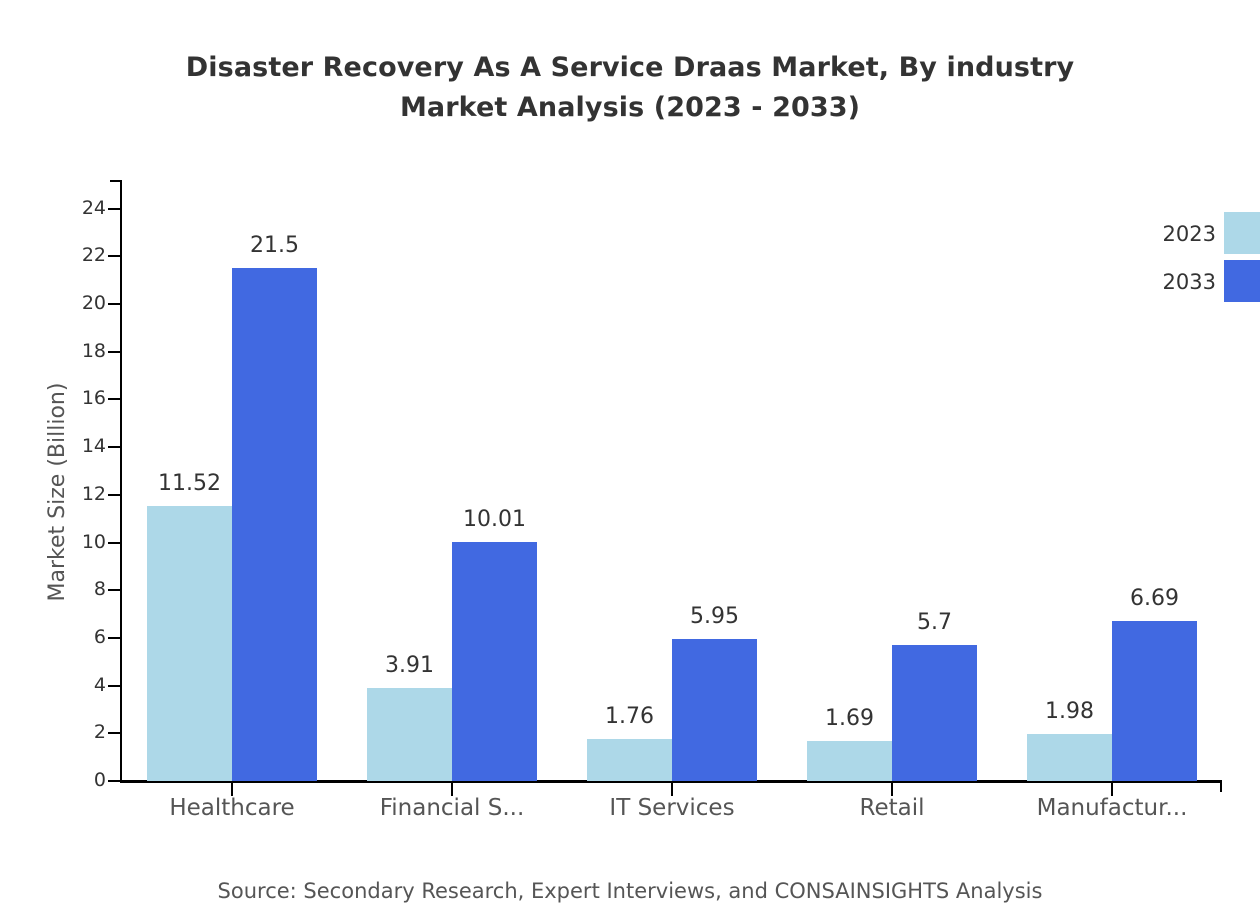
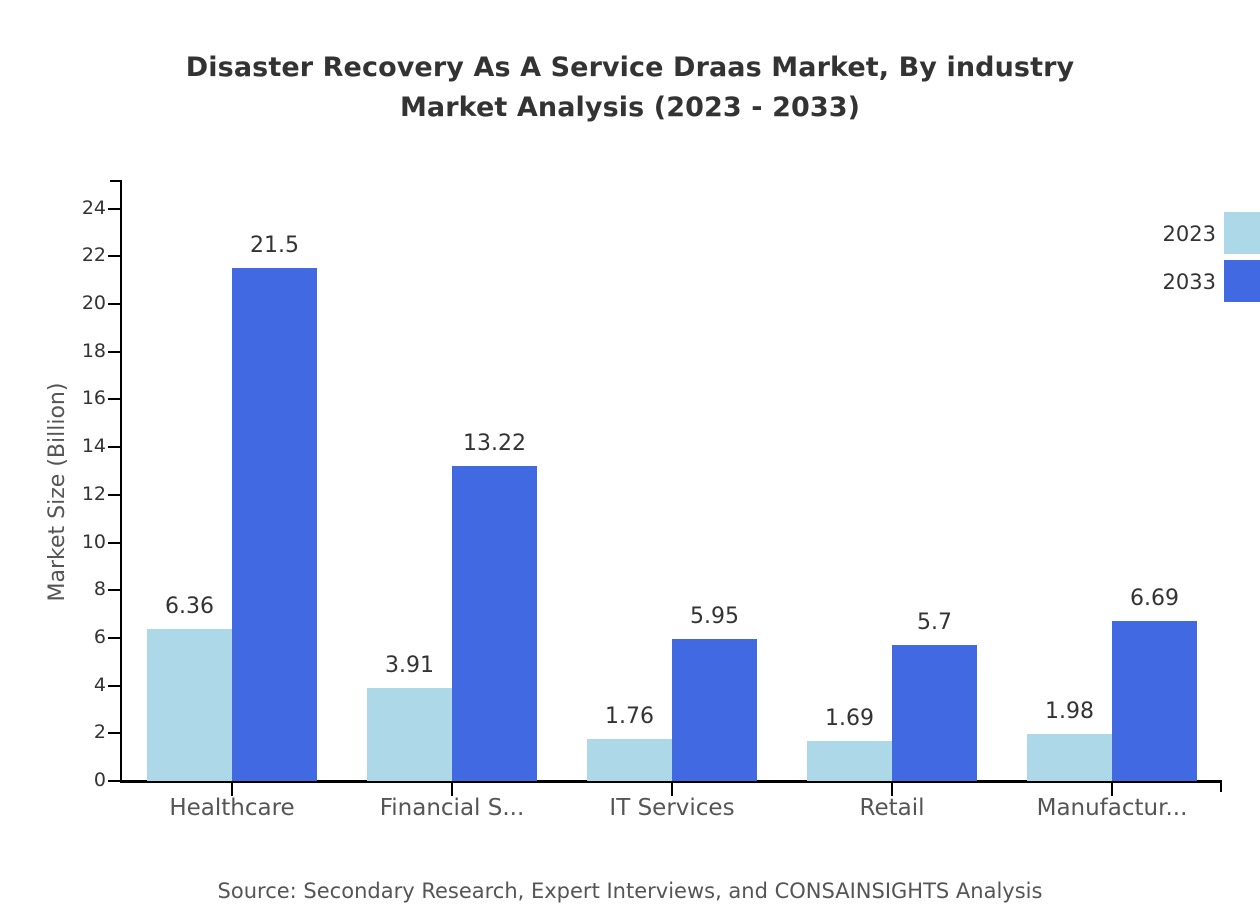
2023/Healthcare: 11.52 -> 6.36
2033/Financial S...: 10.01 -> 13.22
